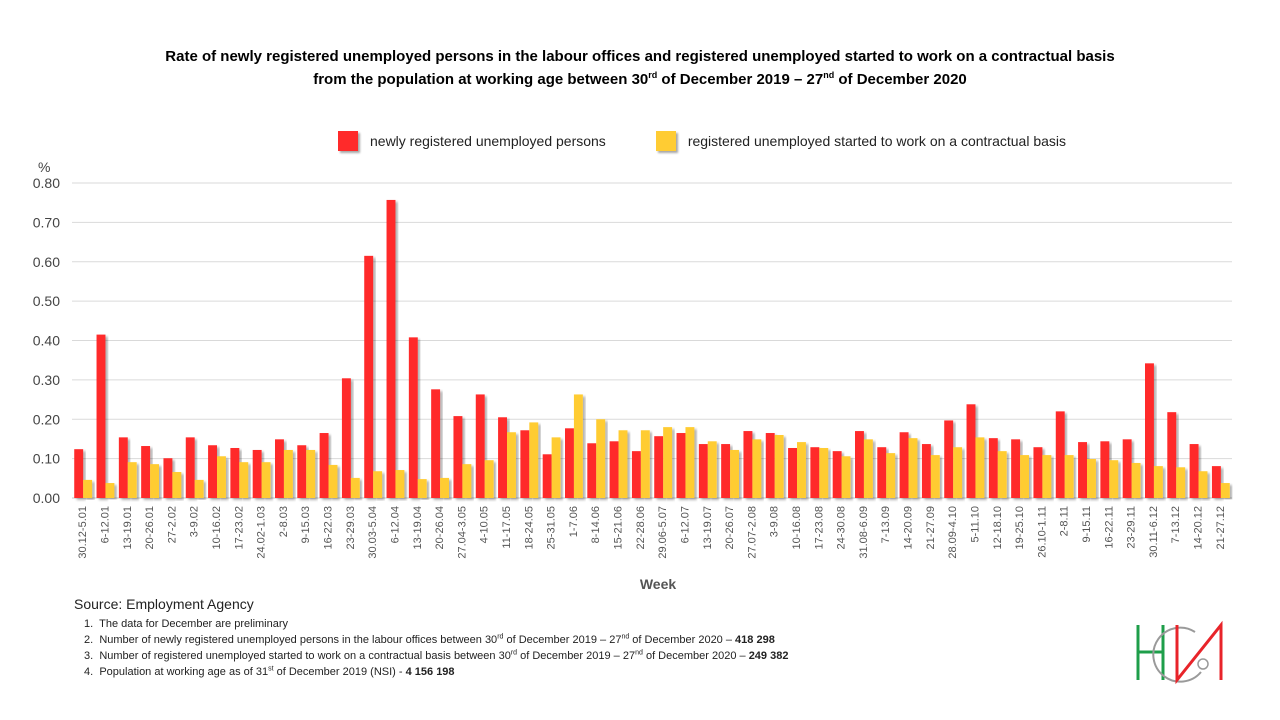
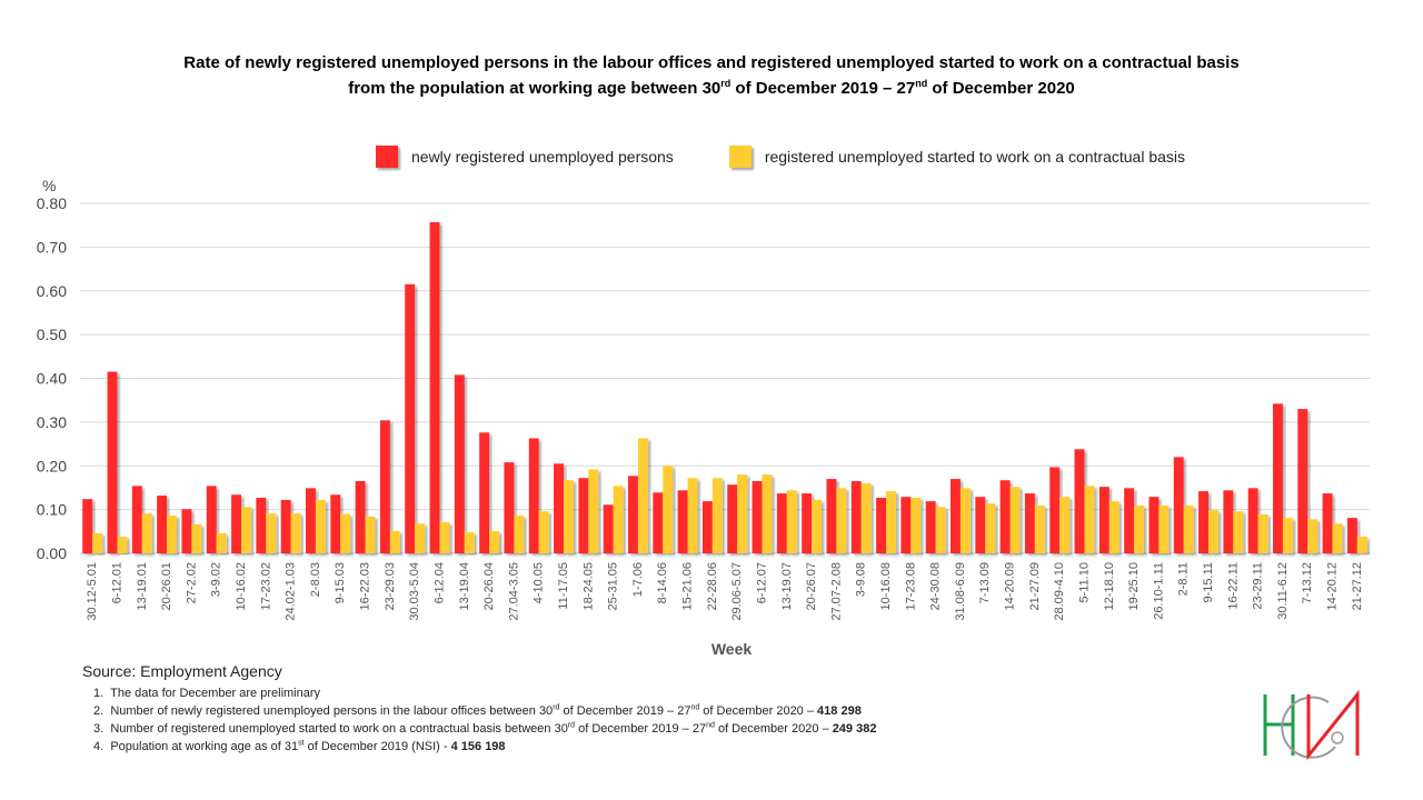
registered unemployed started to work on a contractual basis/9-15.03: 0.12 -> 0.09
newly registered unemployed persons/7-13.12: 0.22 -> 0.33
